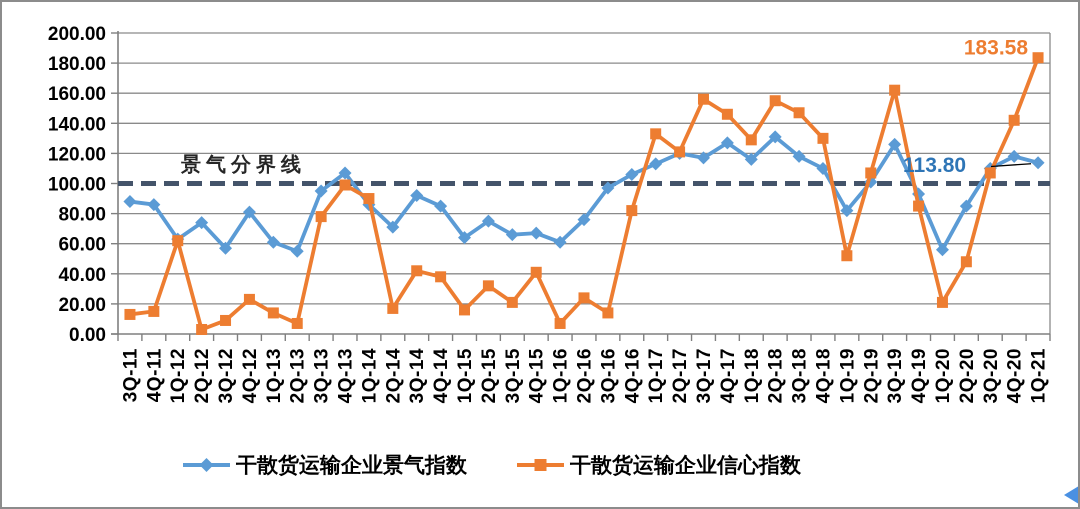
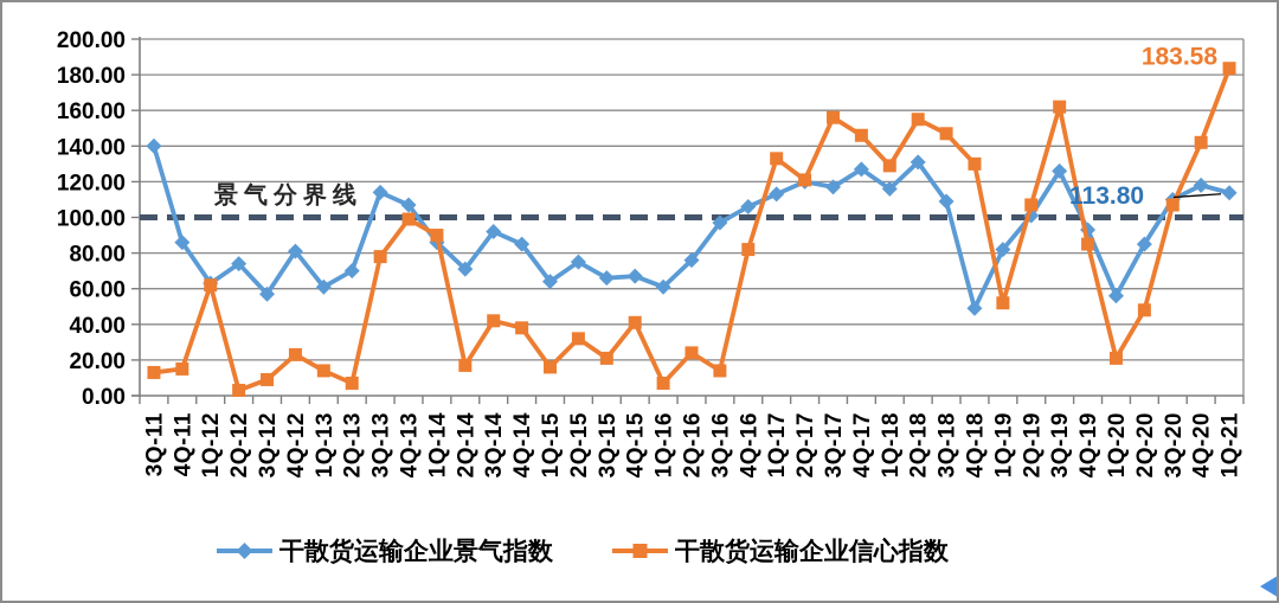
干散货运输企业景气指数/3Q-11: 88 -> 140
干散货运输企业景气指数/2Q-13: 55 -> 70
干散货运输企业景气指数/3Q-13: 95 -> 114
干散货运输企业景气指数/3Q-18: 118 -> 109
干散货运输企业景气指数/4Q-18: 110 -> 49
